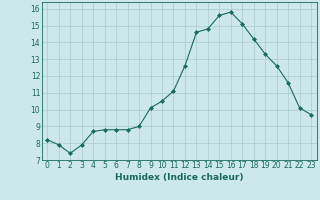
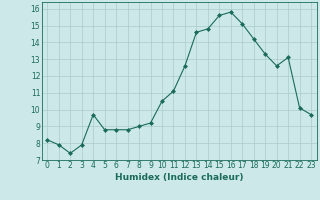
4: 8.7 -> 9.7
9: 10.1 -> 9.2
21: 11.6 -> 13.1
